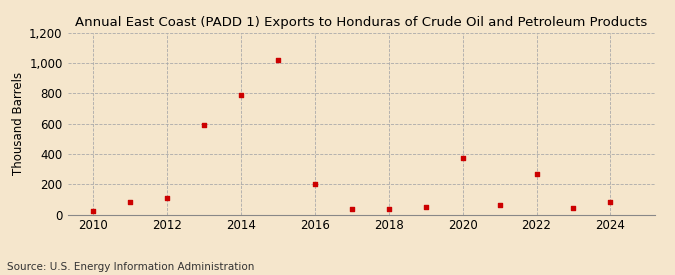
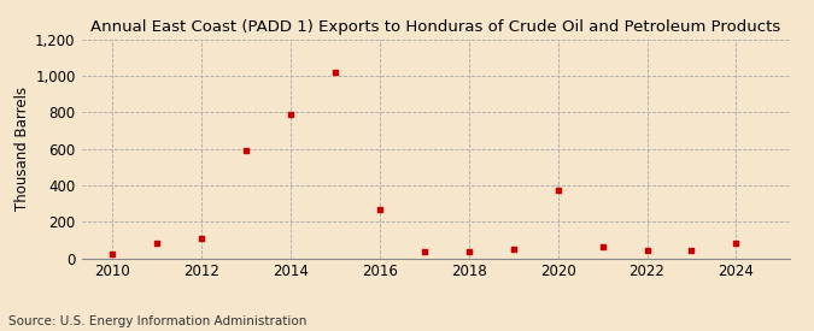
2016: 200 -> 260
2022: 270 -> 40
